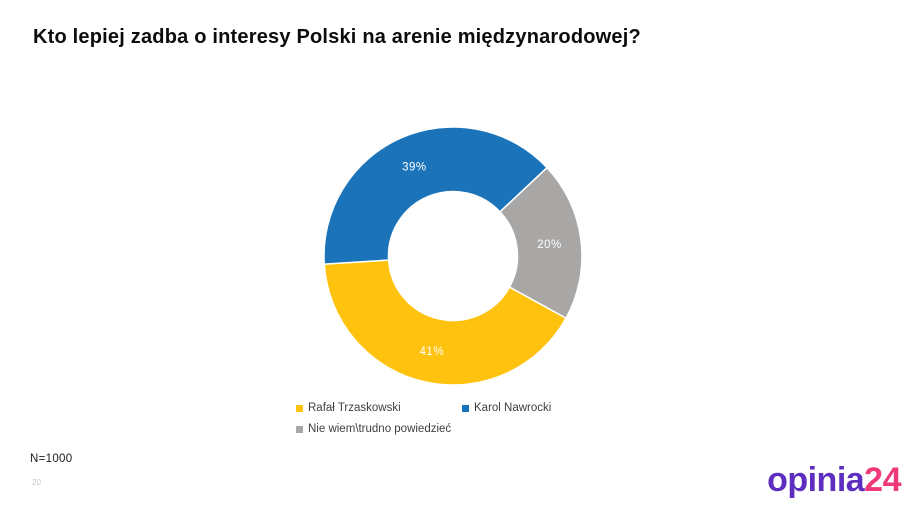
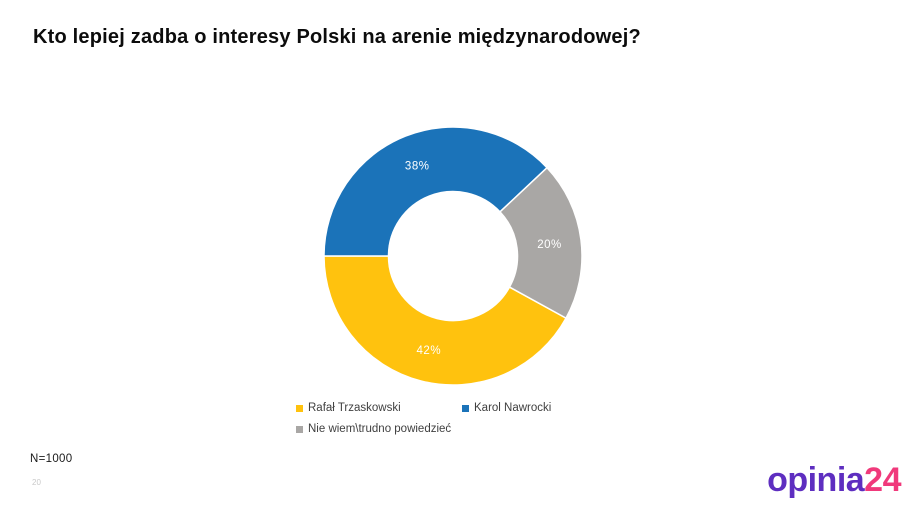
Rafał Trzaskowski: 41% -> 42%
Karol Nawrocki: 39% -> 38%
